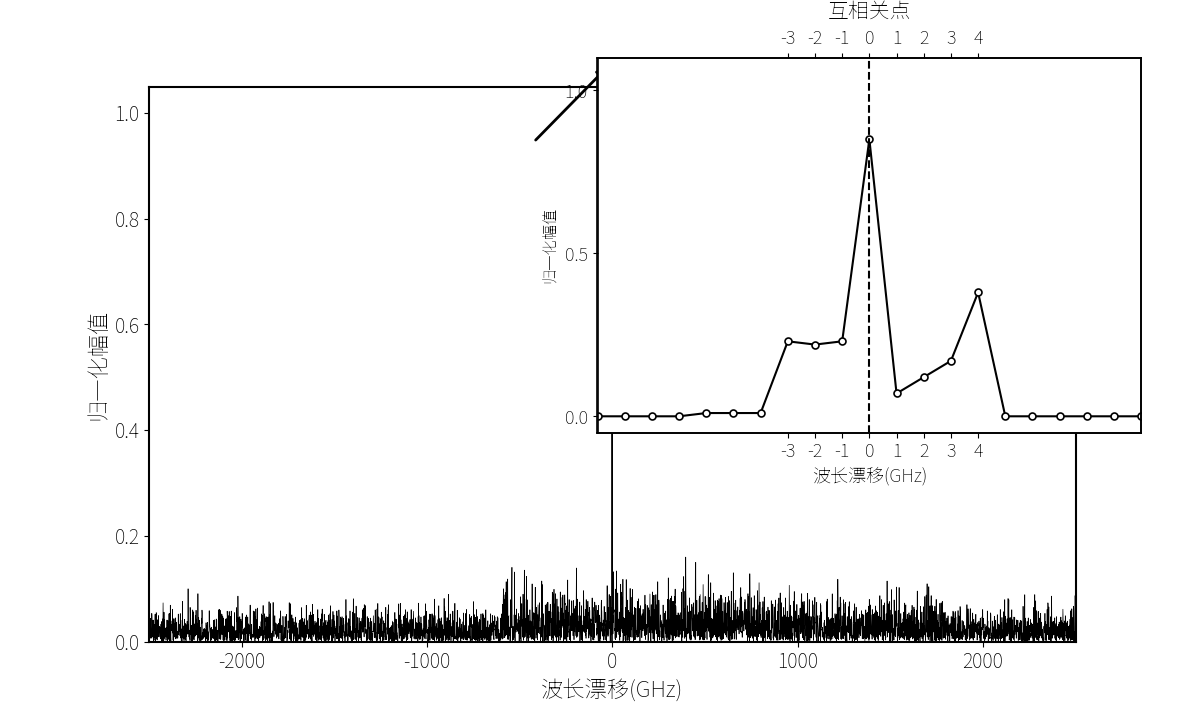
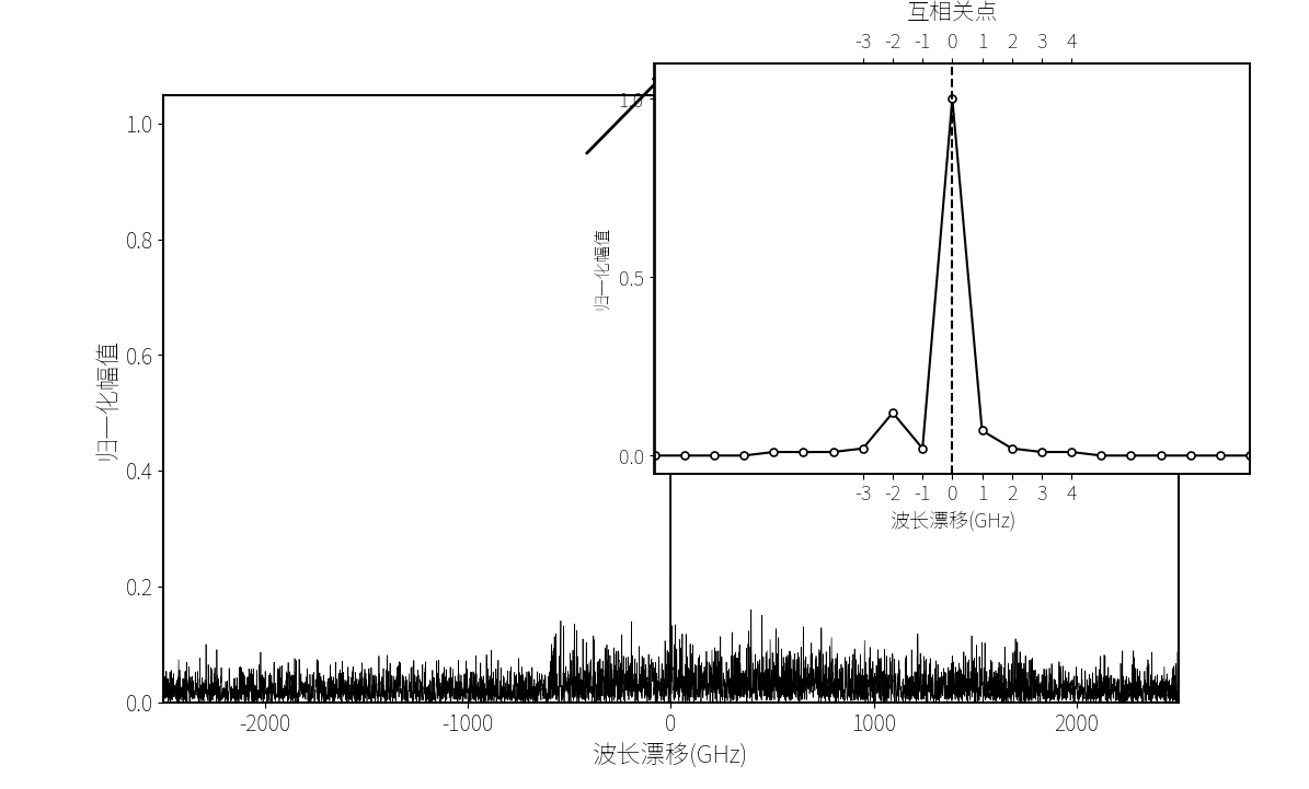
互相关点/-3: 0.23 -> 0.02
互相关点/-2: 0.22 -> 0.12
互相关点/-1: 0.23 -> 0.02
互相关点/0: 0.85 -> 1.00
互相关点/2: 0.12 -> 0.02
互相关点/3: 0.17 -> 0.01
互相关点/4: 0.38 -> 0.01
